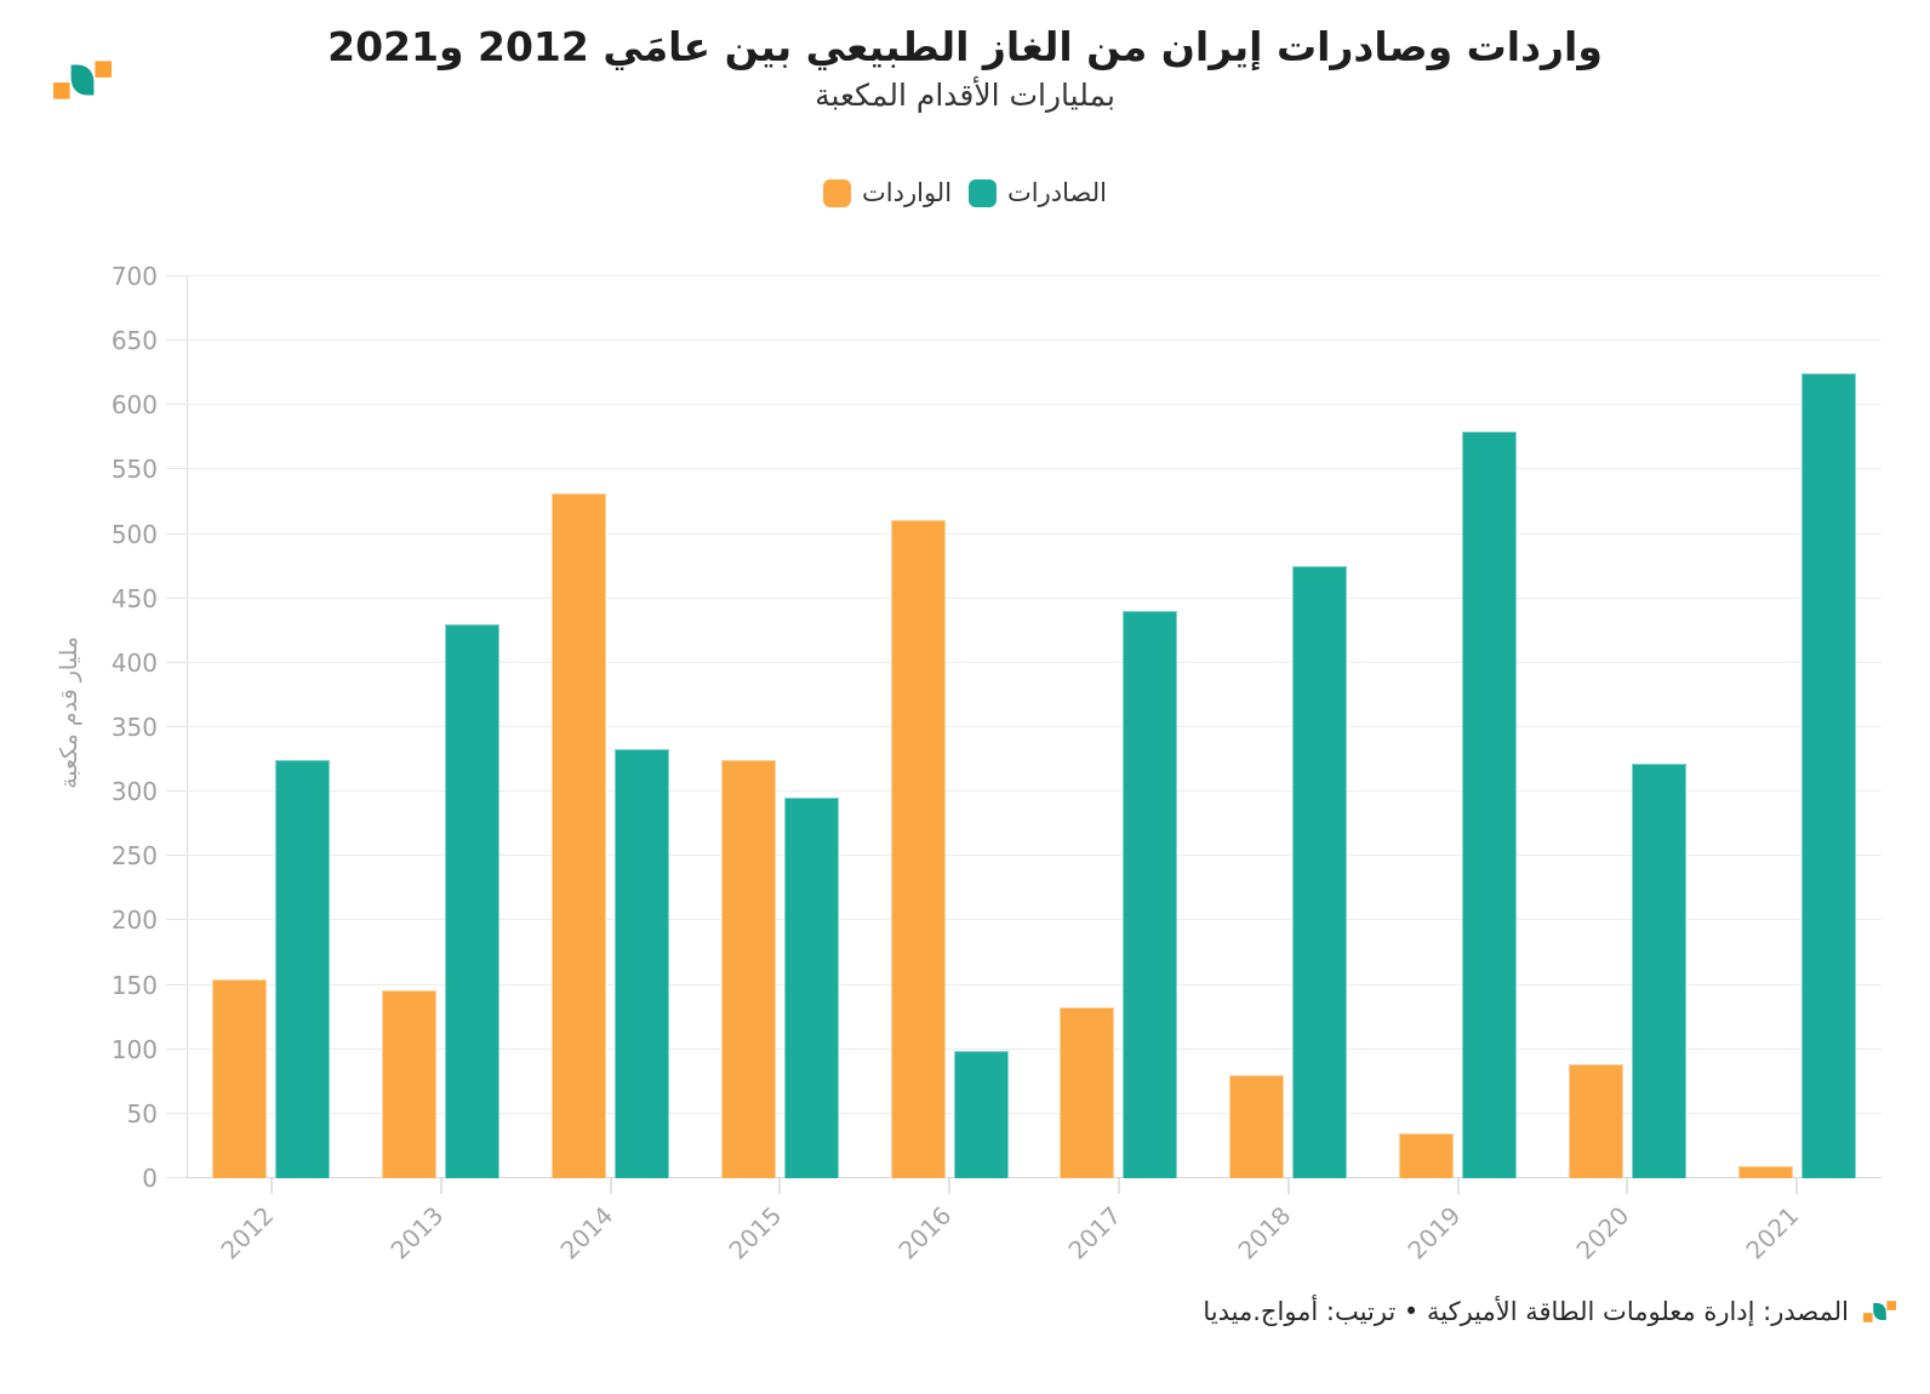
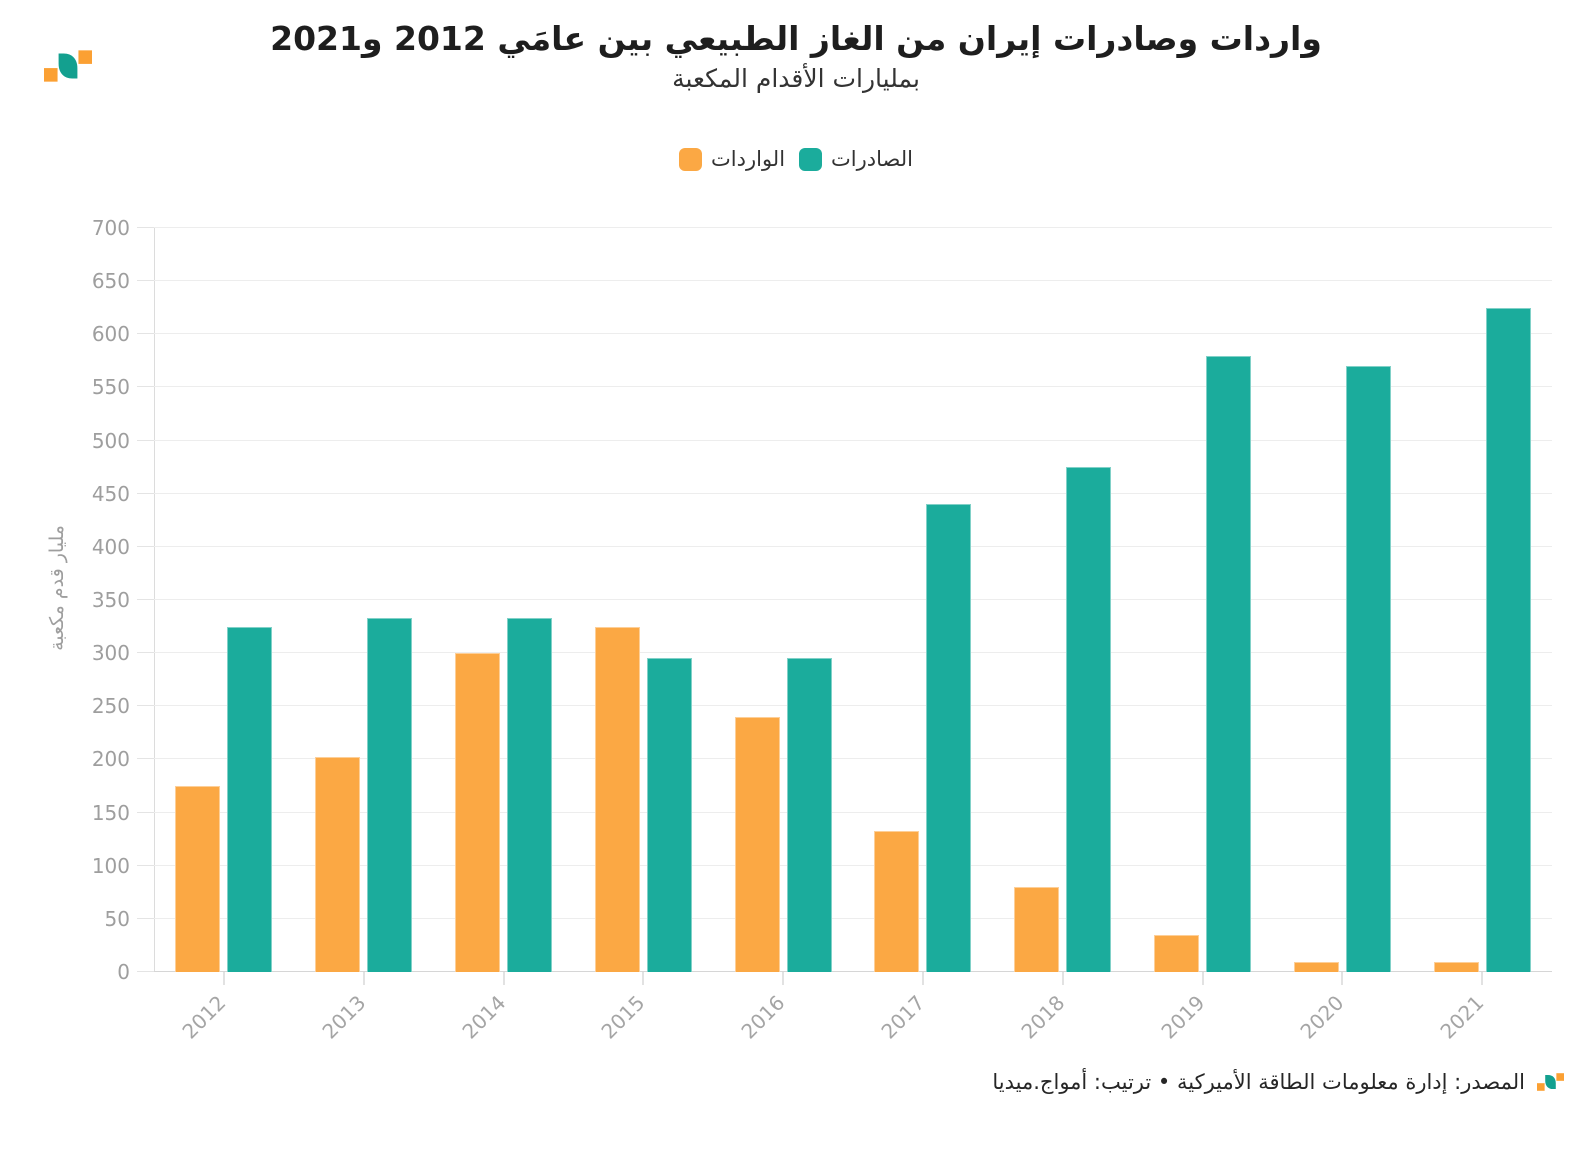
الواردات/2012: 154 -> 175
الواردات/2013: 146 -> 202
الصادرات/2013: 430 -> 333
الواردات/2014: 532 -> 300
الواردات/2016: 511 -> 240
الصادرات/2016: 99 -> 295
الواردات/2020: 88 -> 9
الصادرات/2020: 322 -> 570
